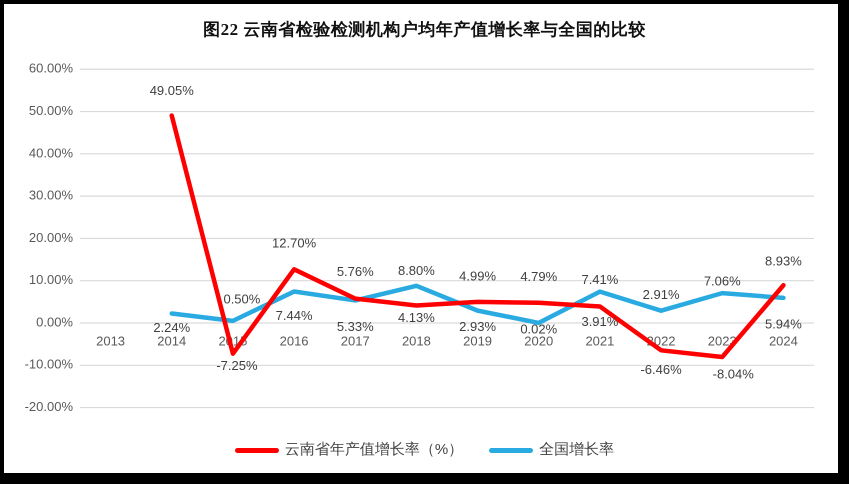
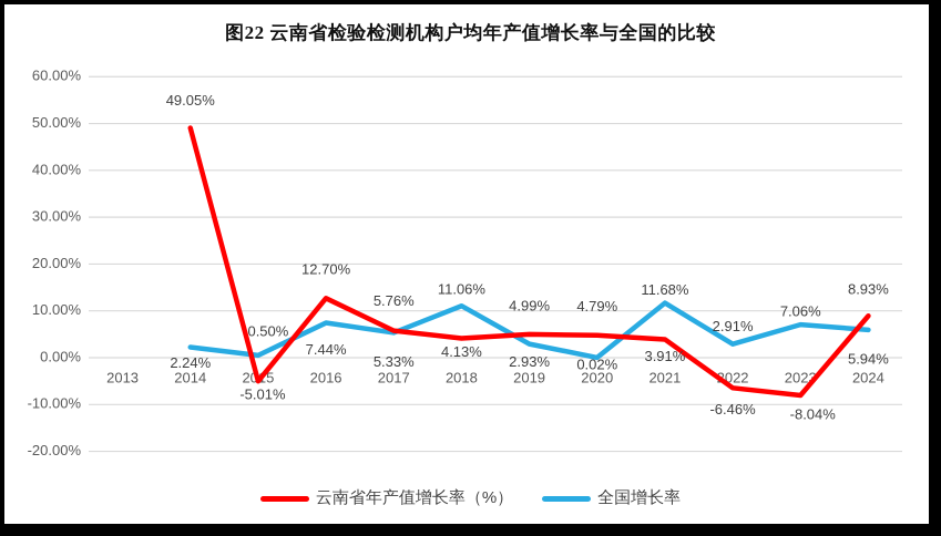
云南省年产值增长率（%）/2015: -7.25% -> -5.01%
全国增长率/2018: 8.80% -> 11.06%
全国增长率/2021: 7.41% -> 11.68%
